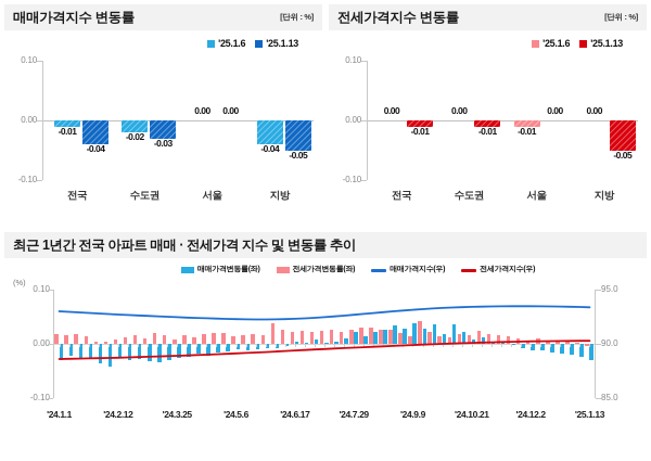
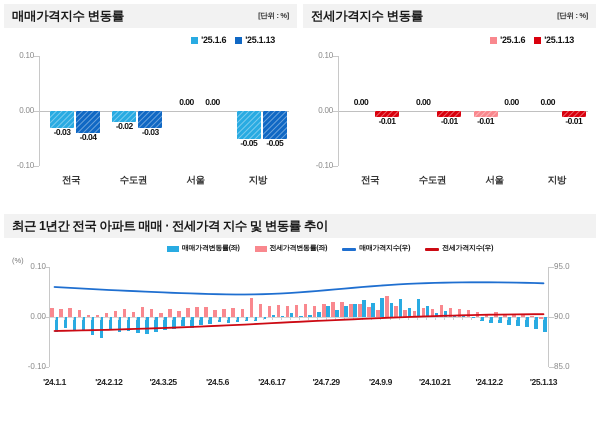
매매가격지수 변동률/'25.1.6/전국: -0.01 -> -0.03
매매가격지수 변동률/'25.1.6/지방: -0.04 -> -0.05
전세가격지수 변동률/'25.1.13/지방: -0.05 -> -0.01
